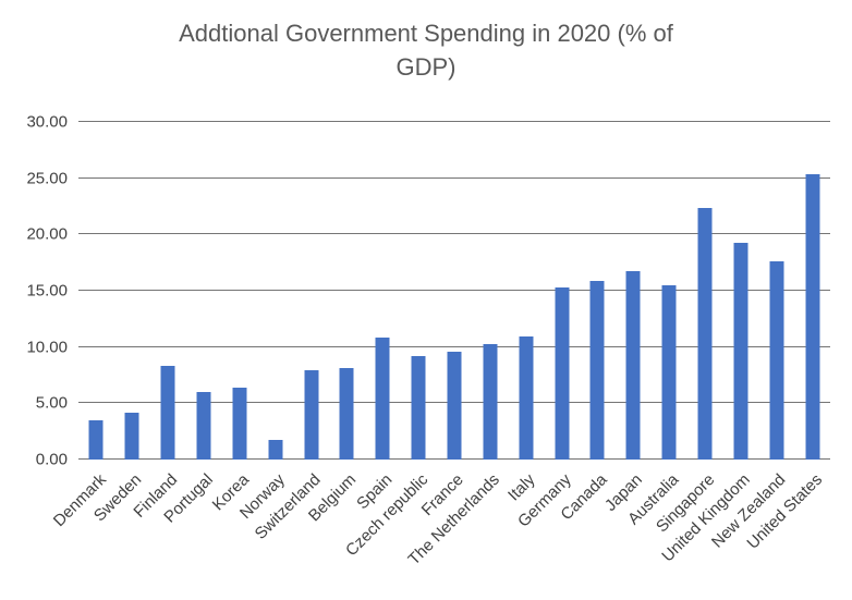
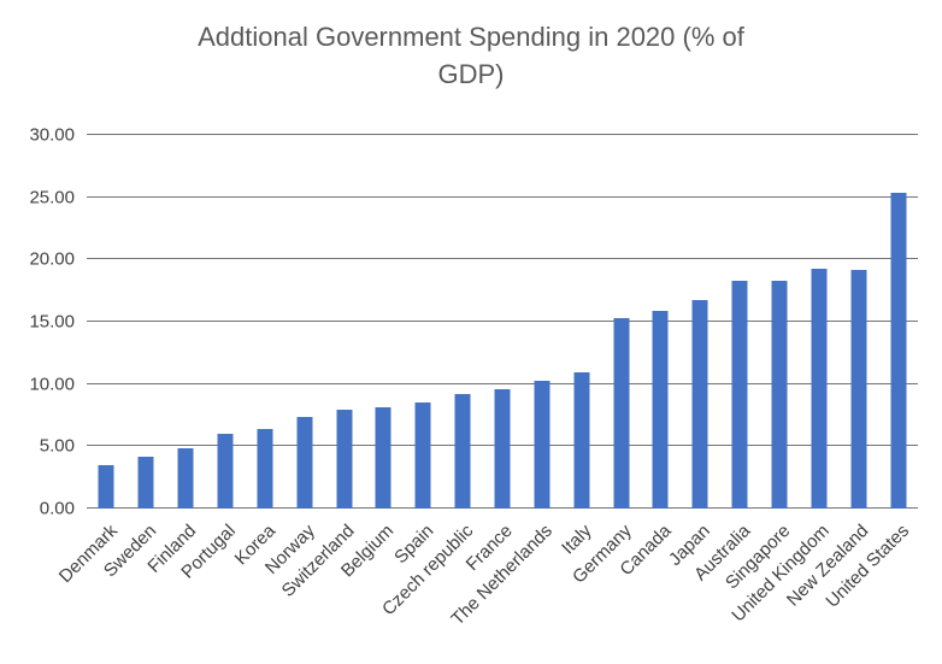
Finland: 8.3 -> 4.8
Norway: 1.7 -> 7.4
Spain: 10.8 -> 8.5
Australia: 15.5 -> 18.3
Singapore: 22.4 -> 18.3
New Zealand: 17.6 -> 19.2
